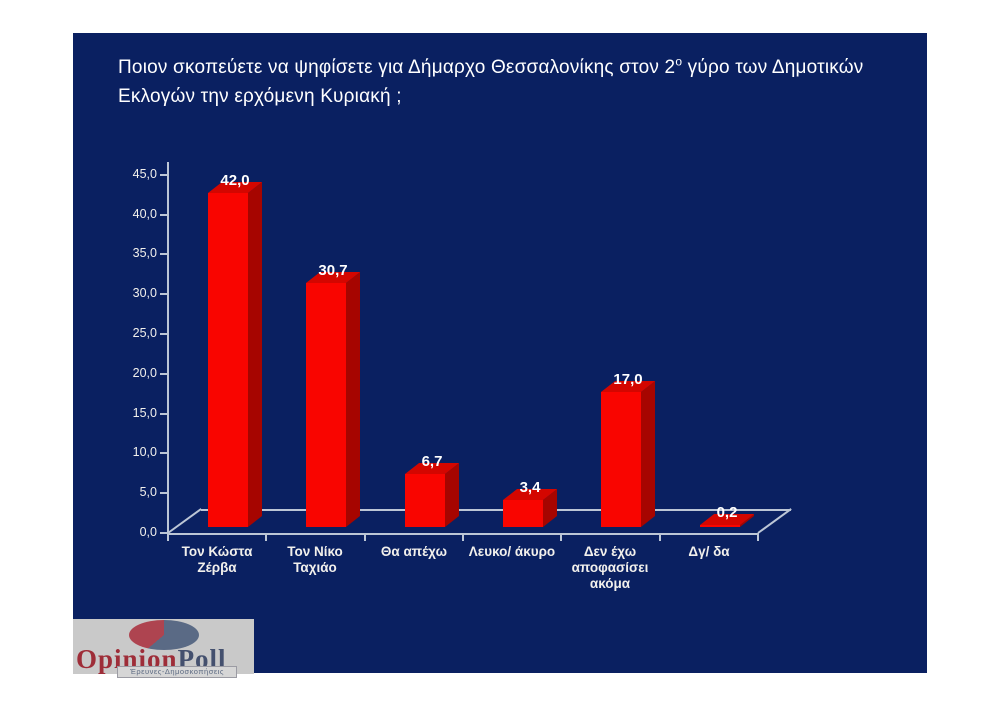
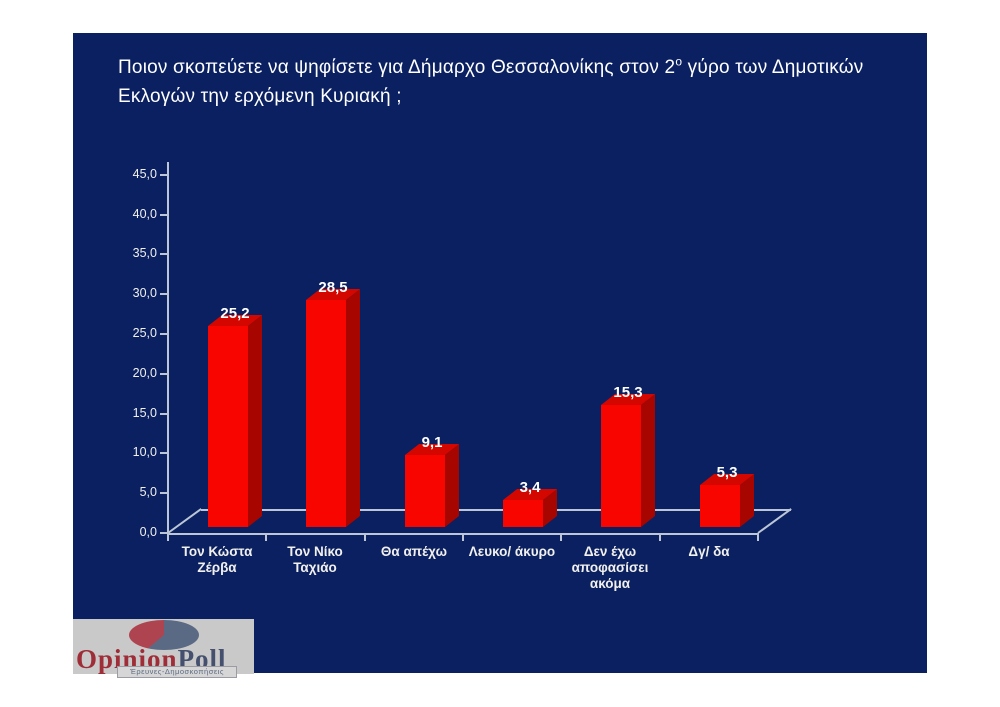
Τον Κώστα Ζέρβα: 42,0 -> 25,2
Τον Νίκο Ταχιάο: 30,7 -> 28,5
Θα απέχω: 6,7 -> 9,1
Δεν έχω αποφασίσει ακόμα: 17,0 -> 15,3
Δγ/ δα: 0,2 -> 5,3
